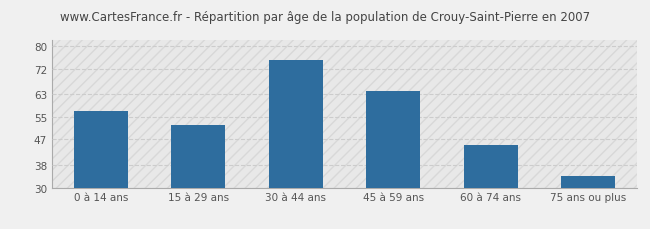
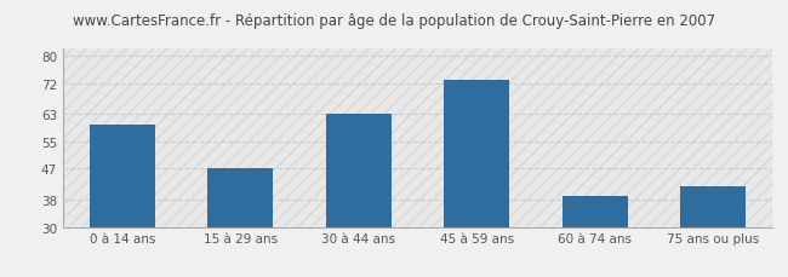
0 à 14 ans: 57 -> 60
15 à 29 ans: 52 -> 47
30 à 44 ans: 75 -> 63
45 à 59 ans: 64 -> 73
60 à 74 ans: 45 -> 39
75 ans ou plus: 34 -> 42
